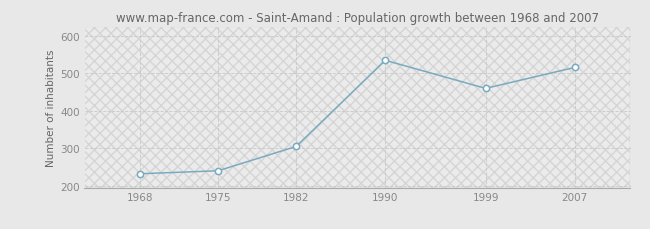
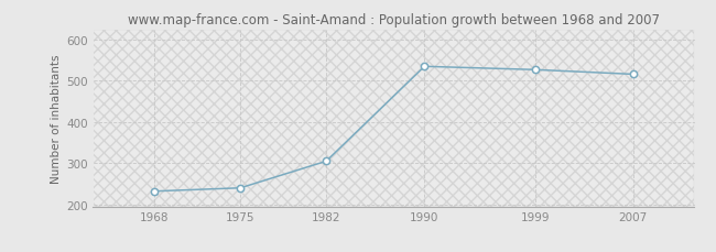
1999: 460 -> 527
